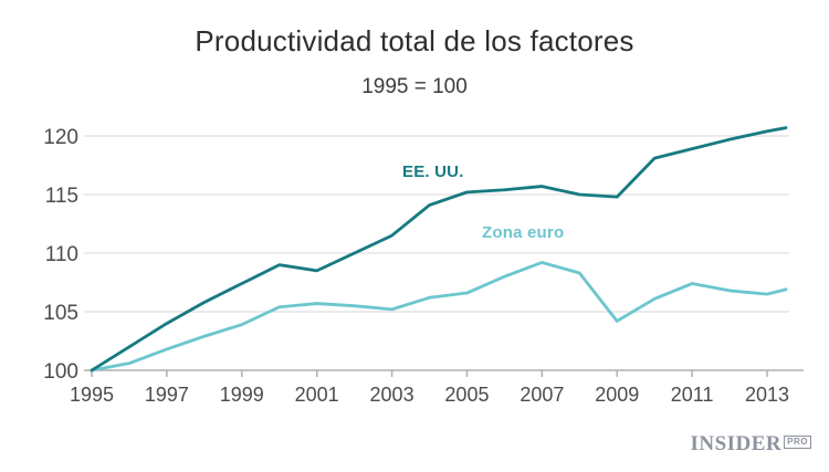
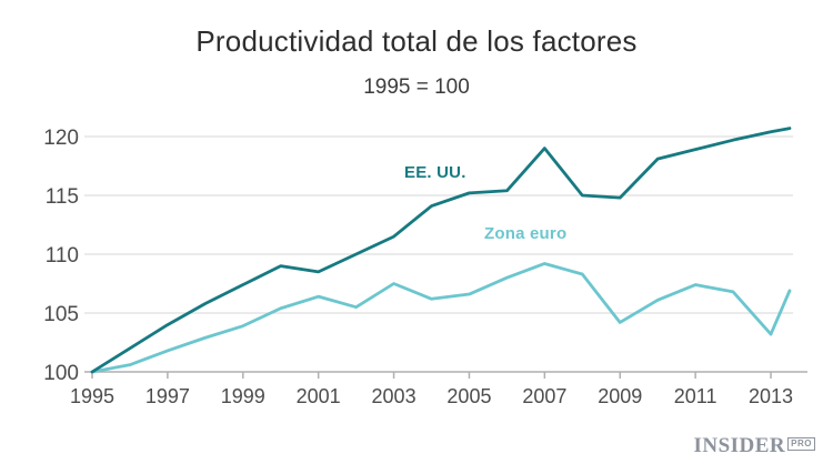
Zona euro/2001: 105.7 -> 106.4
Zona euro/2003: 105.2 -> 107.5
EE. UU./2007: 115.7 -> 119.0
Zona euro/2013: 106.5 -> 103.2
